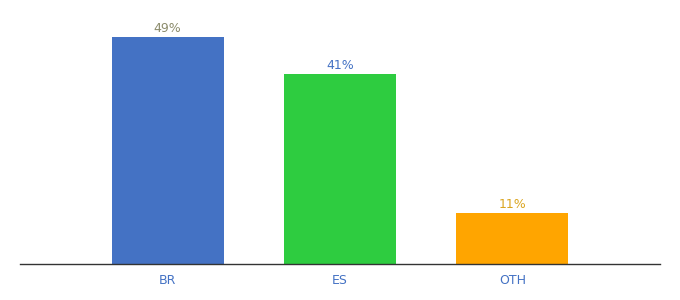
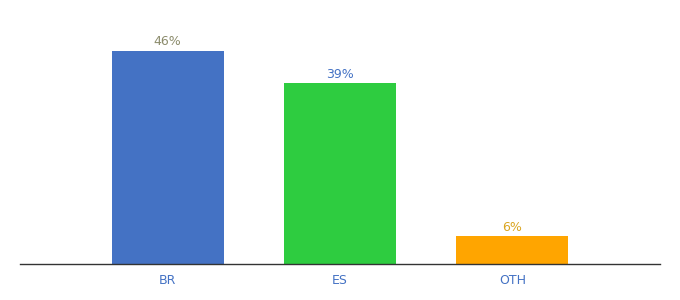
BR: 49% -> 46%
ES: 41% -> 39%
OTH: 11% -> 6%
